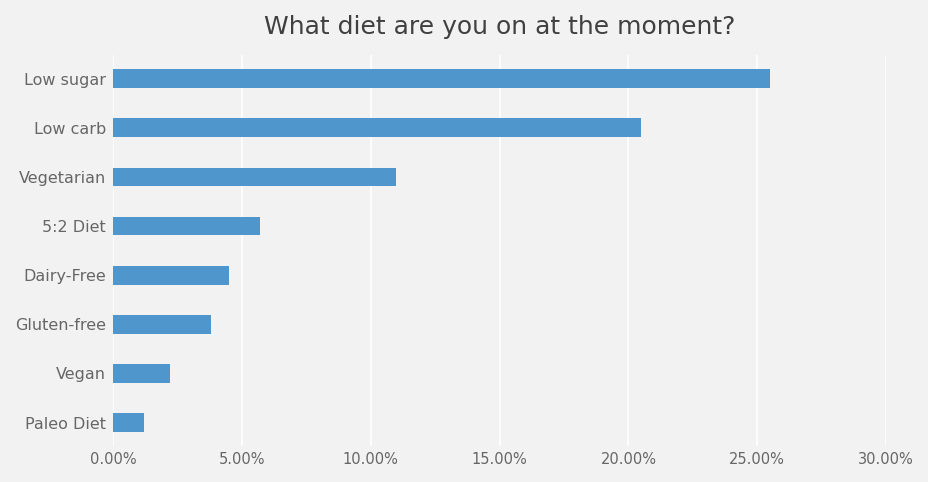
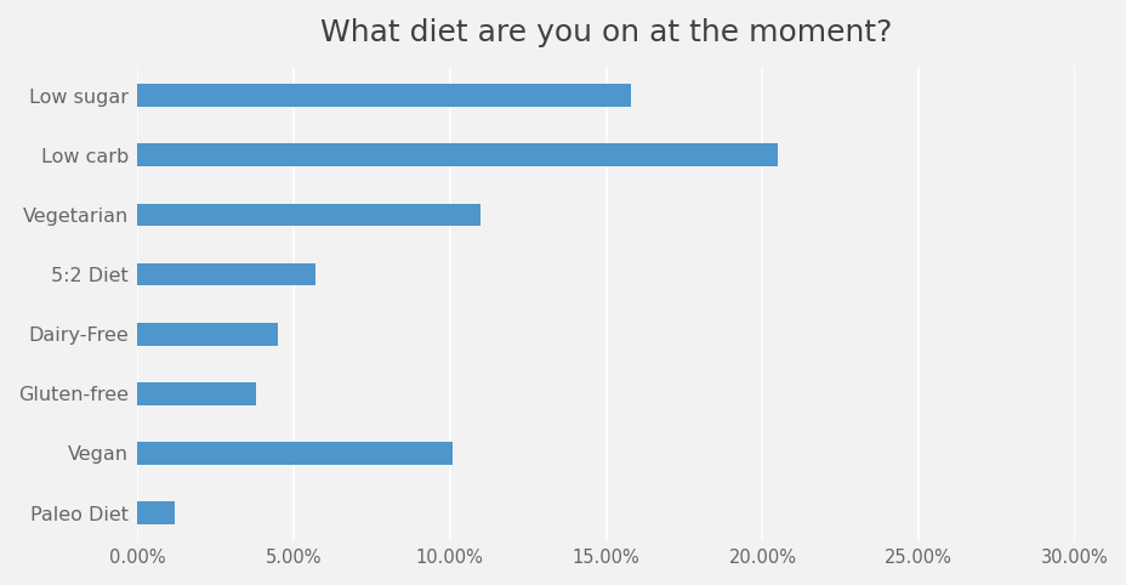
Low sugar: 25.5% -> 15.8%
Vegan: 2.2% -> 10.1%
